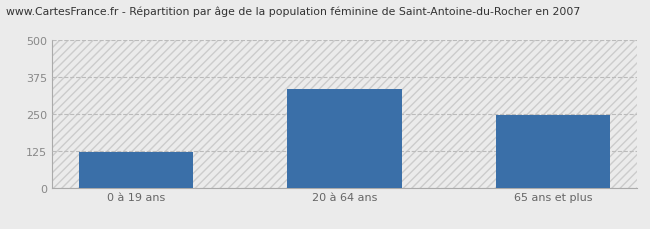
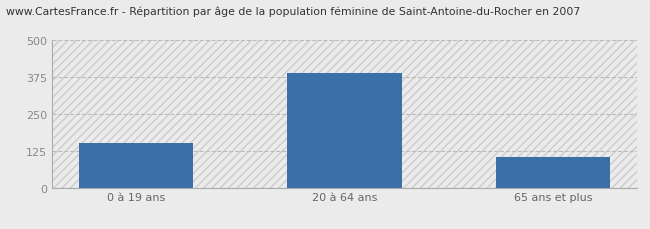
0 à 19 ans: 120 -> 150
20 à 64 ans: 335 -> 390
65 ans et plus: 245 -> 105
